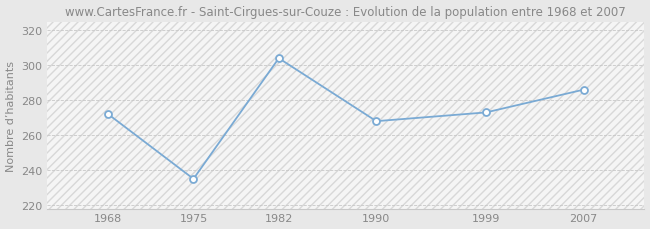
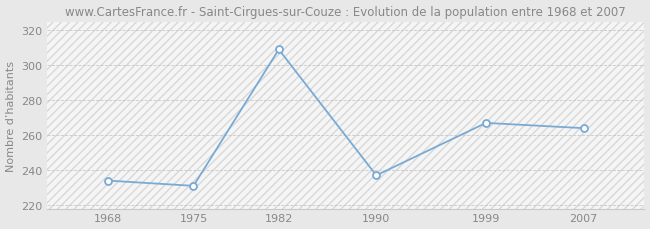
1968: 272 -> 234
1975: 235 -> 231
1982: 304 -> 309
1990: 268 -> 237
1999: 273 -> 267
2007: 286 -> 264
